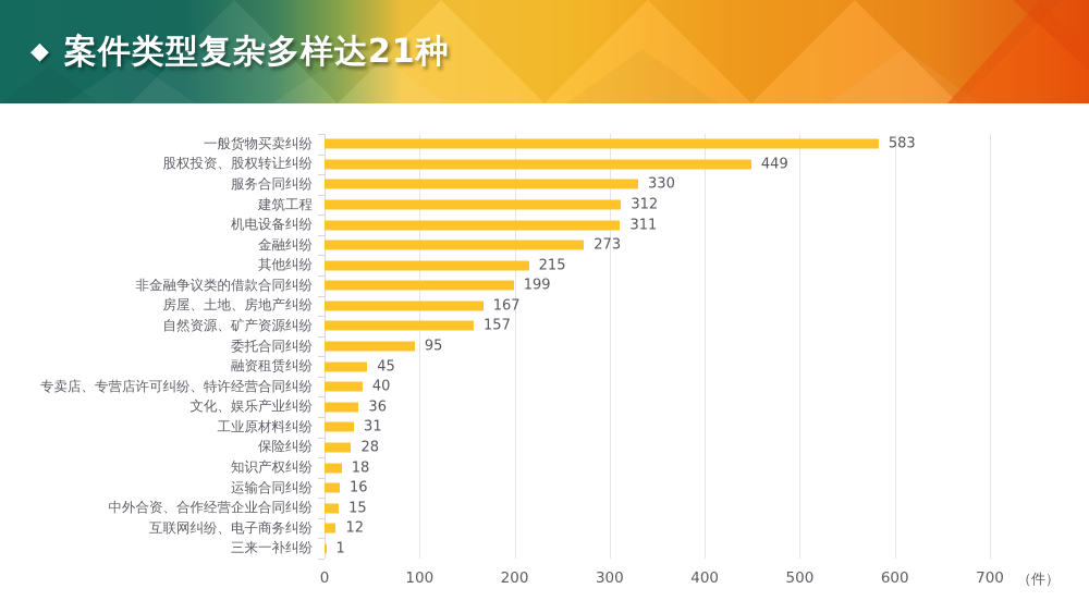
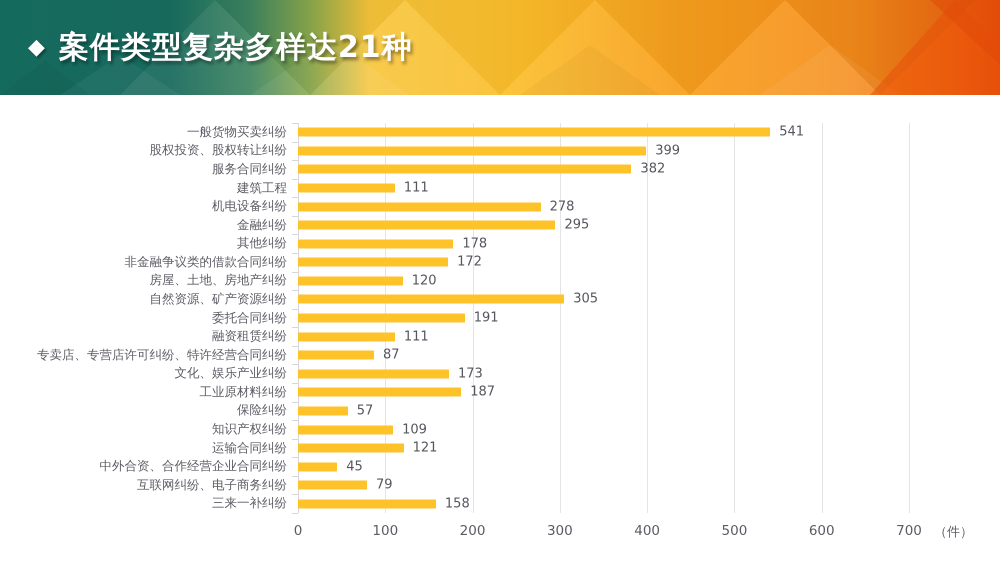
一般货物买卖纠纷: 583 -> 541
股权投资、股权转让纠纷: 449 -> 399
服务合同纠纷: 330 -> 382
建筑工程: 312 -> 111
机电设备纠纷: 311 -> 278
金融纠纷: 273 -> 295
其他纠纷: 215 -> 178
非金融争议类的借款合同纠纷: 199 -> 172
房屋、土地、房地产纠纷: 167 -> 120
自然资源、矿产资源纠纷: 157 -> 305
委托合同纠纷: 95 -> 191
融资租赁纠纷: 45 -> 111
专卖店、专营店许可纠纷、特许经营合同纠纷: 40 -> 87
文化、娱乐产业纠纷: 36 -> 173
工业原材料纠纷: 31 -> 187
保险纠纷: 28 -> 57
知识产权纠纷: 18 -> 109
运输合同纠纷: 16 -> 121
中外合资、合作经营企业合同纠纷: 15 -> 45
互联网纠纷、电子商务纠纷: 12 -> 79
三来一补纠纷: 1 -> 158
